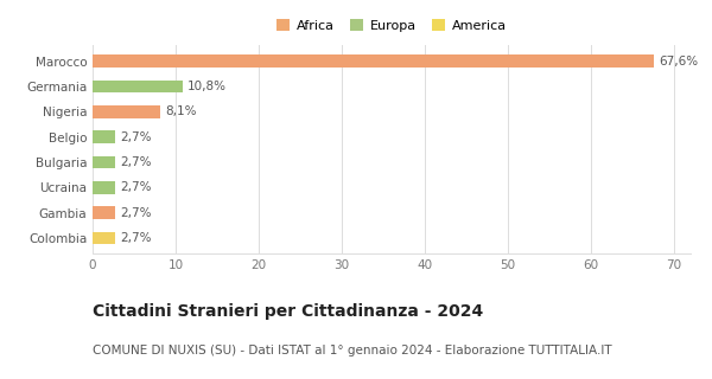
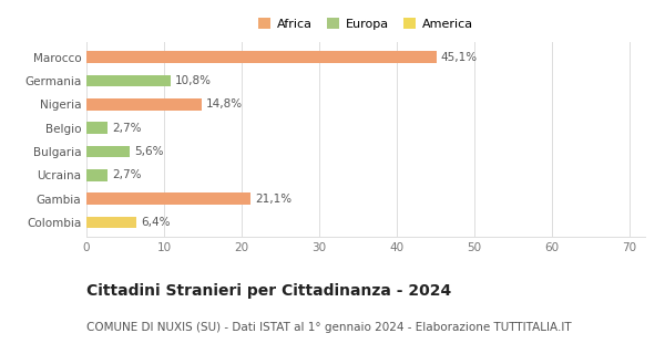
Marocco: 67,6% -> 45,1%
Nigeria: 8,1% -> 14,8%
Bulgaria: 2,7% -> 5,6%
Gambia: 2,7% -> 21,1%
Colombia: 2,7% -> 6,4%
